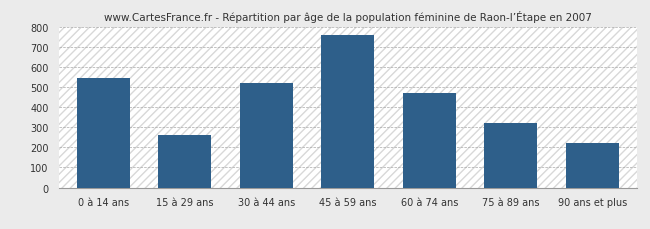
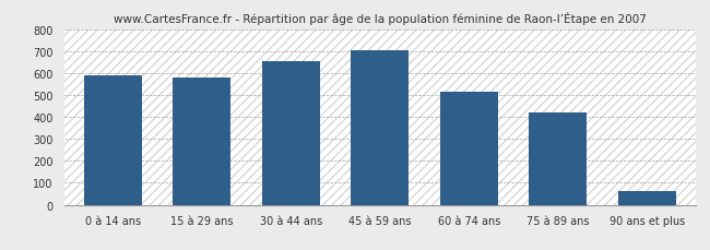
0 à 14 ans: 545 -> 590
15 à 29 ans: 260 -> 580
30 à 44 ans: 520 -> 655
45 à 59 ans: 760 -> 705
60 à 74 ans: 470 -> 515
75 à 89 ans: 320 -> 420
90 ans et plus: 220 -> 65
